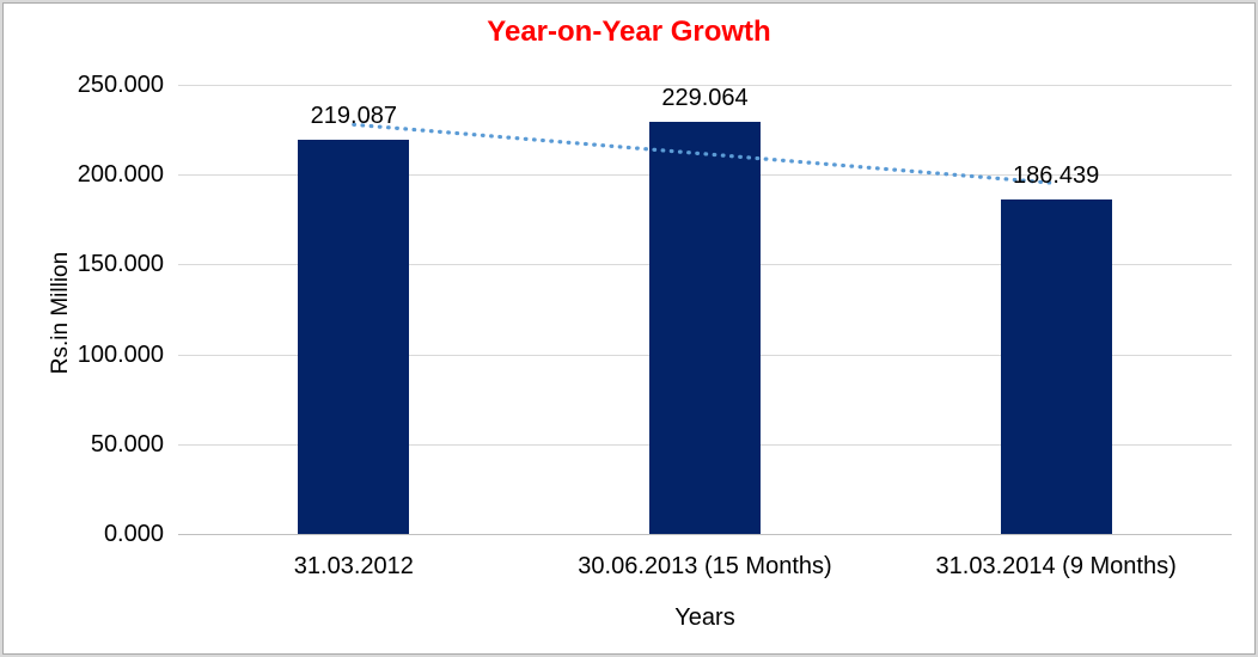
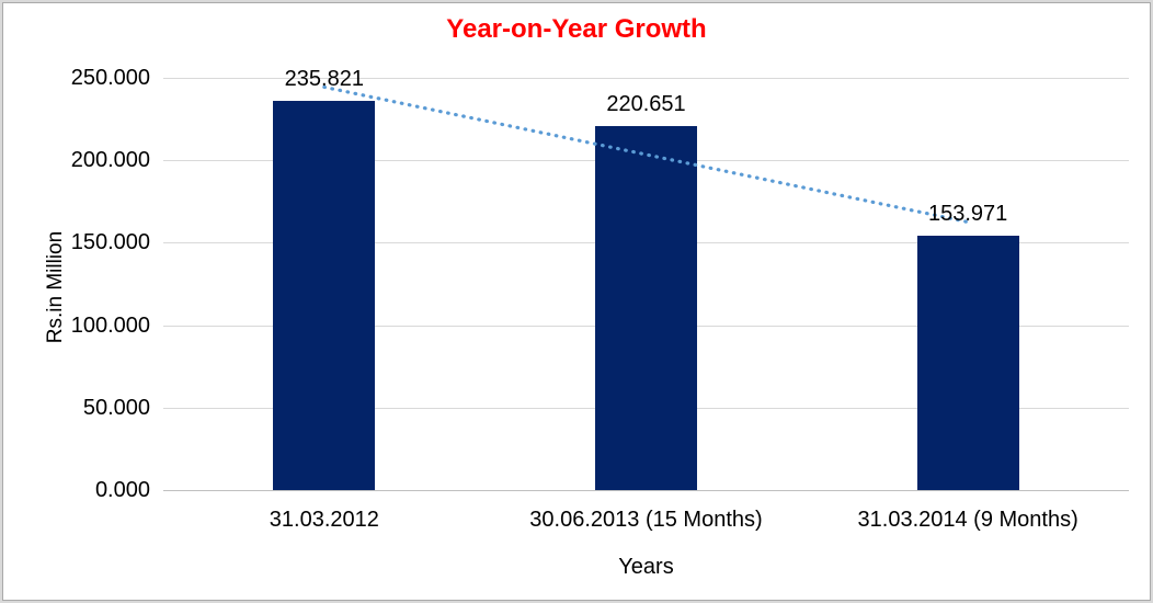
31.03.2012: 219.087 -> 235.821
30.06.2013 (15 Months): 229.064 -> 220.651
31.03.2014 (9 Months): 186.439 -> 153.971
